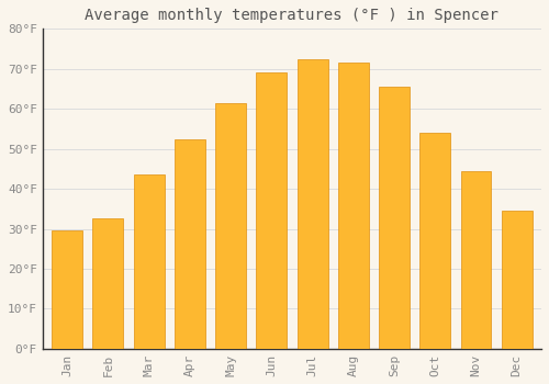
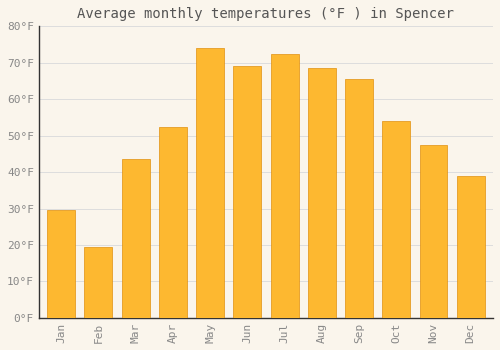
Feb: 32.5°F -> 19.5°F
May: 61.5°F -> 74.0°F
Aug: 71.5°F -> 68.5°F
Nov: 44.5°F -> 47.5°F
Dec: 34.5°F -> 39.0°F
